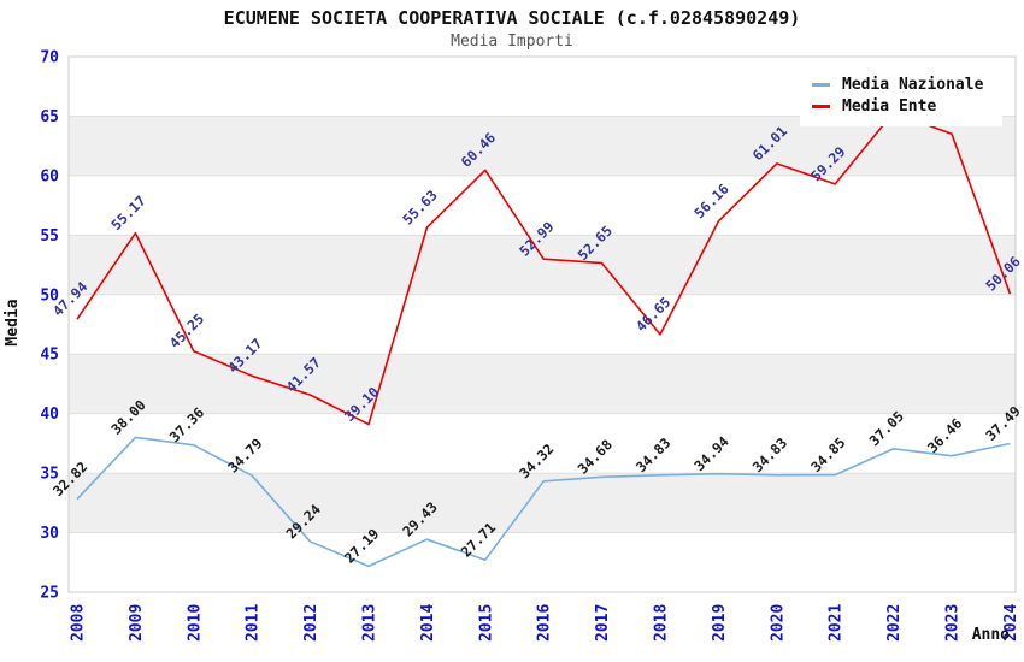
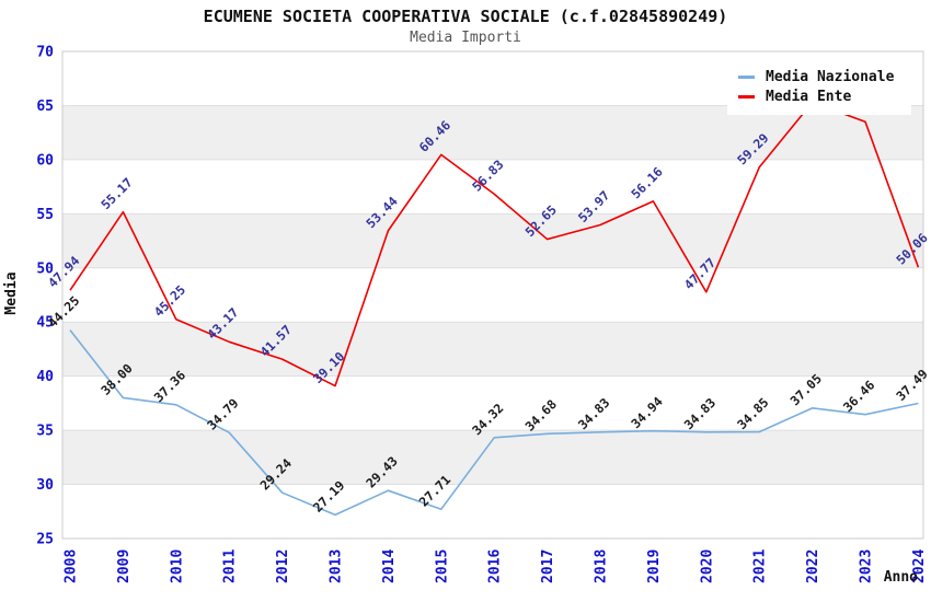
Media Nazionale/2008: 32.82 -> 44.25
Media Ente/2014: 55.63 -> 53.44
Media Ente/2016: 52.99 -> 56.83
Media Ente/2018: 46.65 -> 53.97
Media Ente/2020: 61.01 -> 47.77
